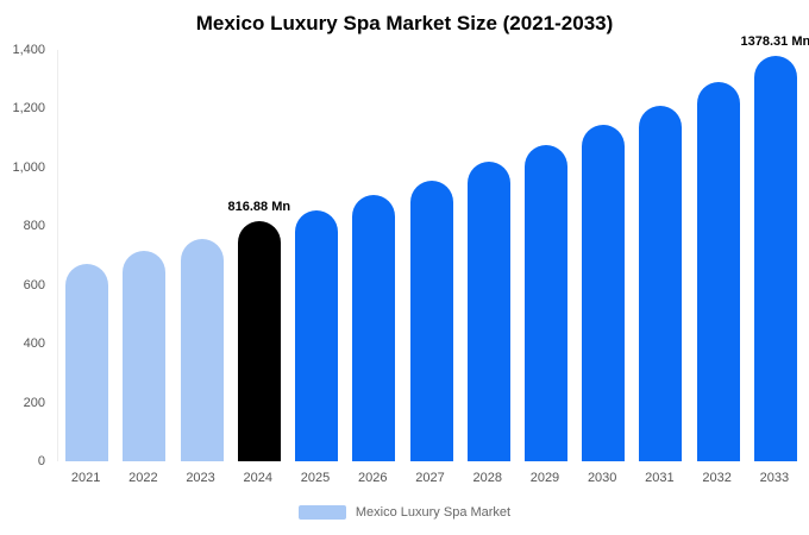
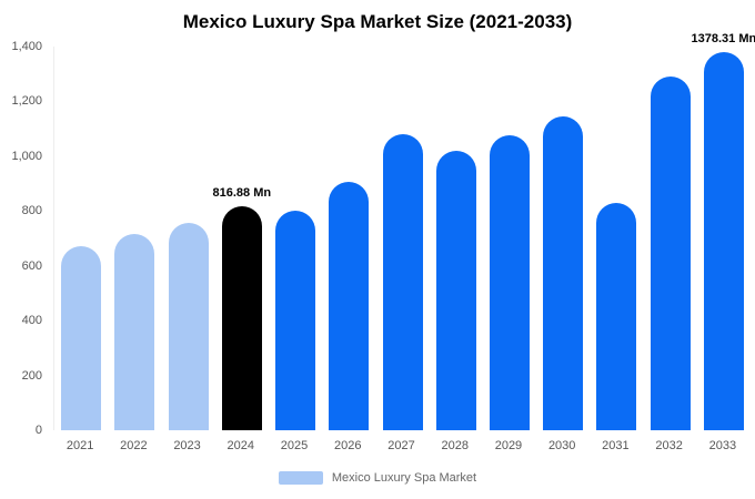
2025: 860 -> 800
2027: 960 -> 1080
2031: 1210 -> 830
